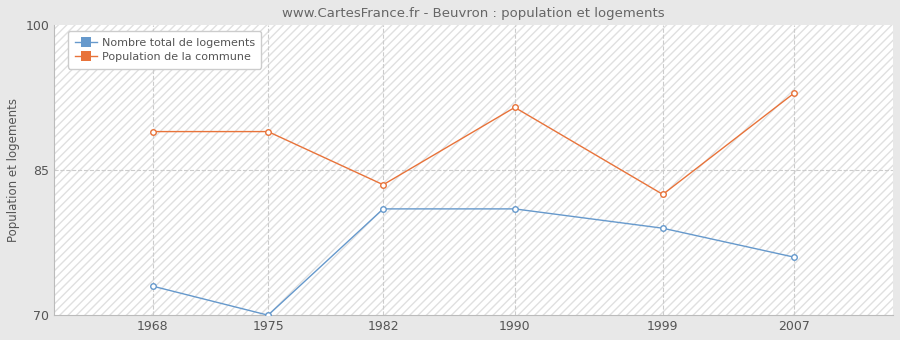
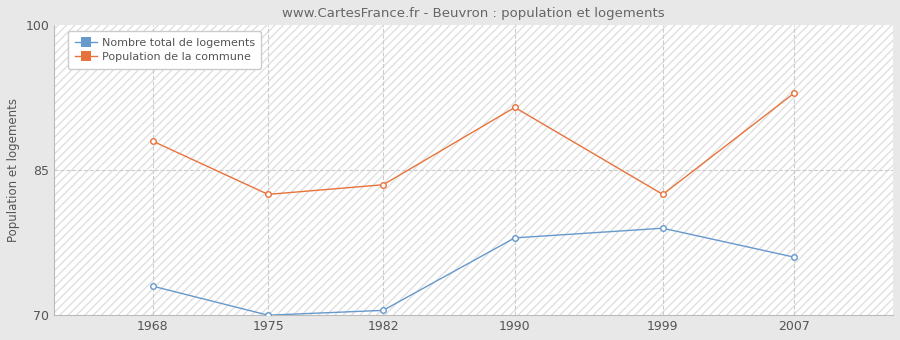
Population de la commune/1968: 89.0 -> 88.0
Population de la commune/1975: 89.0 -> 82.5
Nombre total de logements/1982: 81.0 -> 70.5
Nombre total de logements/1990: 81.0 -> 78.0
